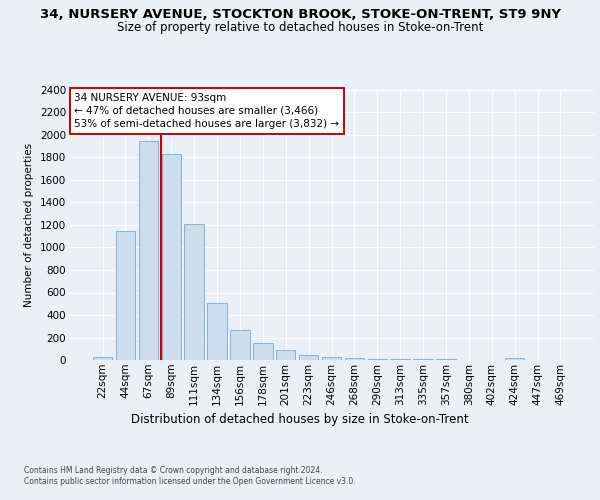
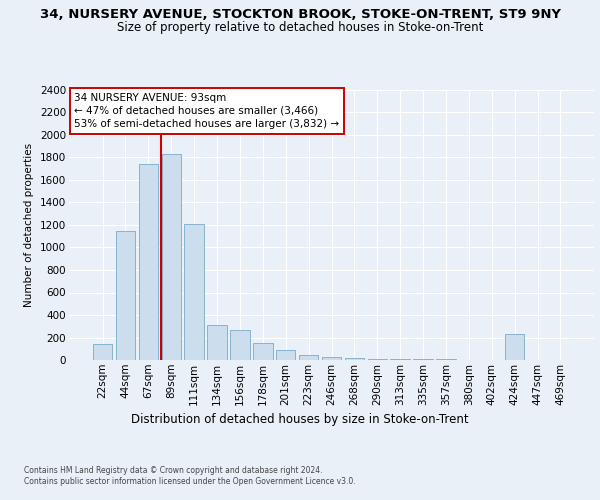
22sqm: 30 -> 140
67sqm: 1950 -> 1740
134sqm: 510 -> 310
424sqm: 20 -> 230
